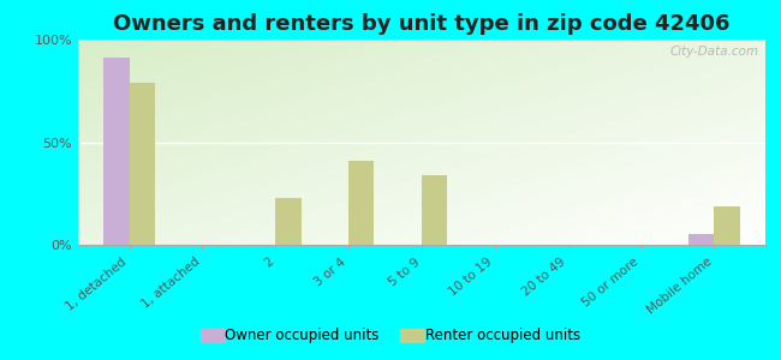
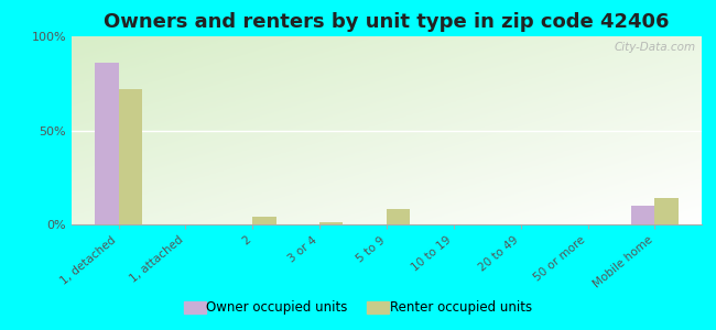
Owner occupied units/1, detached: 91% -> 86%
Renter occupied units/1, detached: 79% -> 72%
Renter occupied units/2: 23% -> 4%
Renter occupied units/3 or 4: 41% -> 1%
Renter occupied units/5 to 9: 34% -> 8%
Owner occupied units/Mobile home: 5% -> 10%
Renter occupied units/Mobile home: 19% -> 14%
